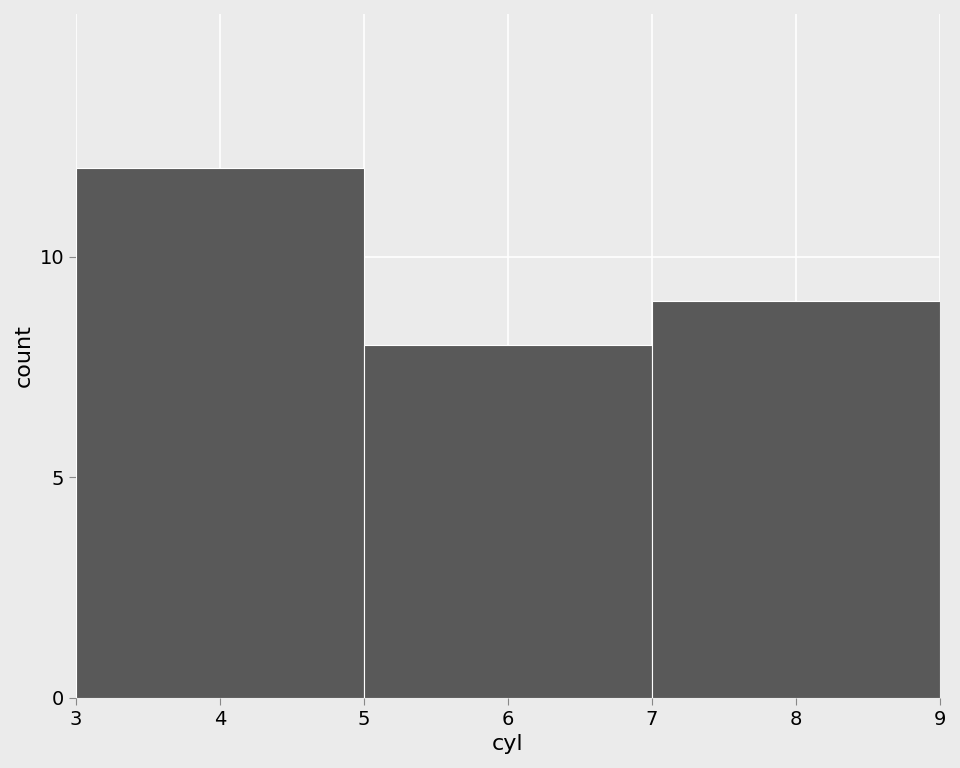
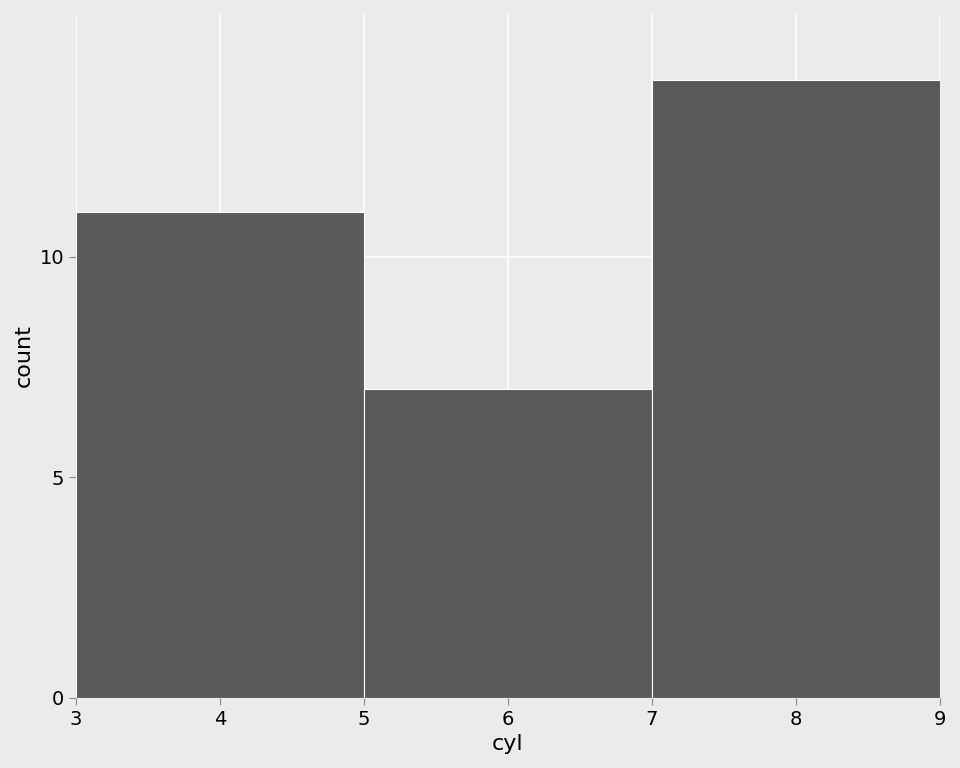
4: 12 -> 11
6: 8 -> 7
8: 9 -> 14
